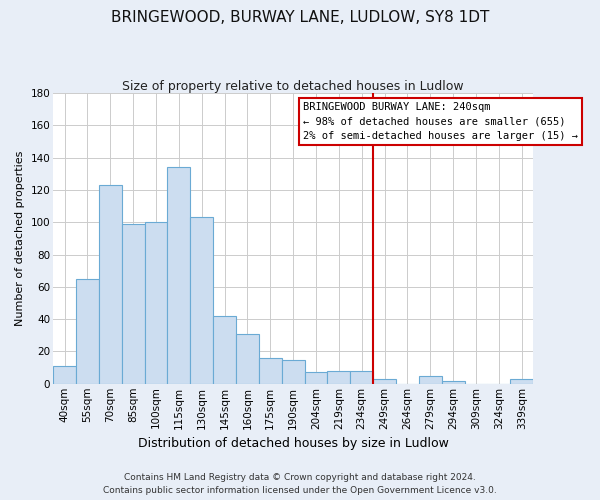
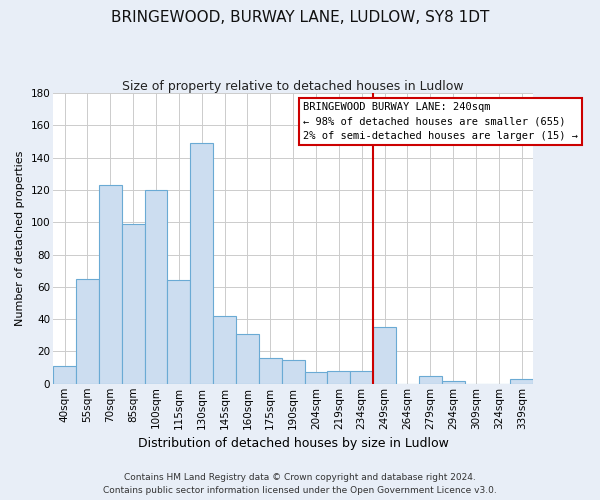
100sqm: 100 -> 120
115sqm: 134 -> 64
130sqm: 103 -> 149
249sqm: 3 -> 35
